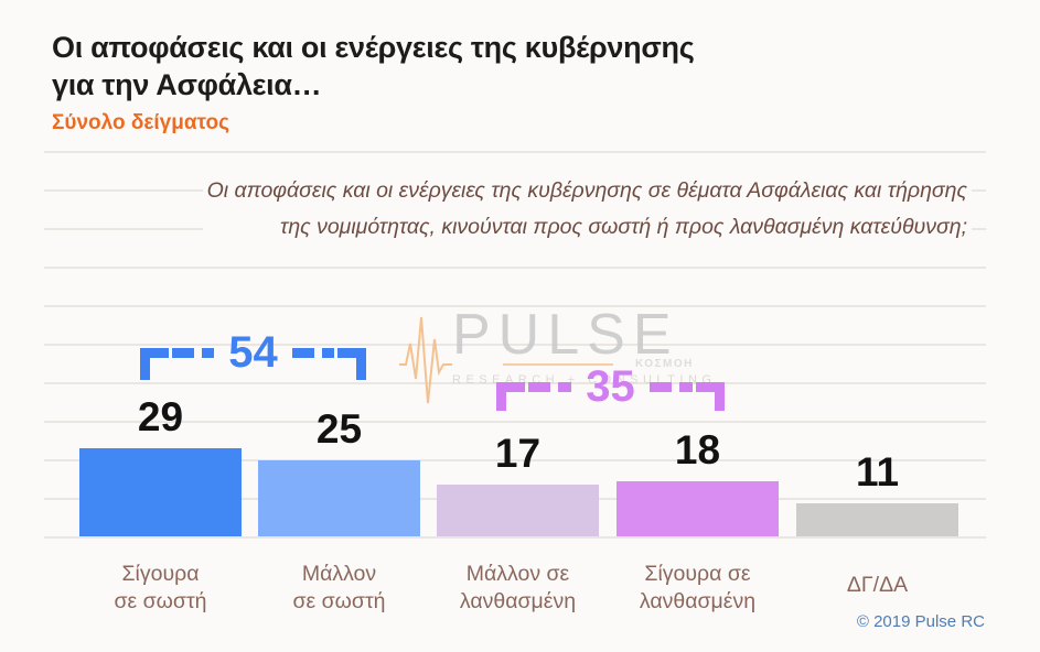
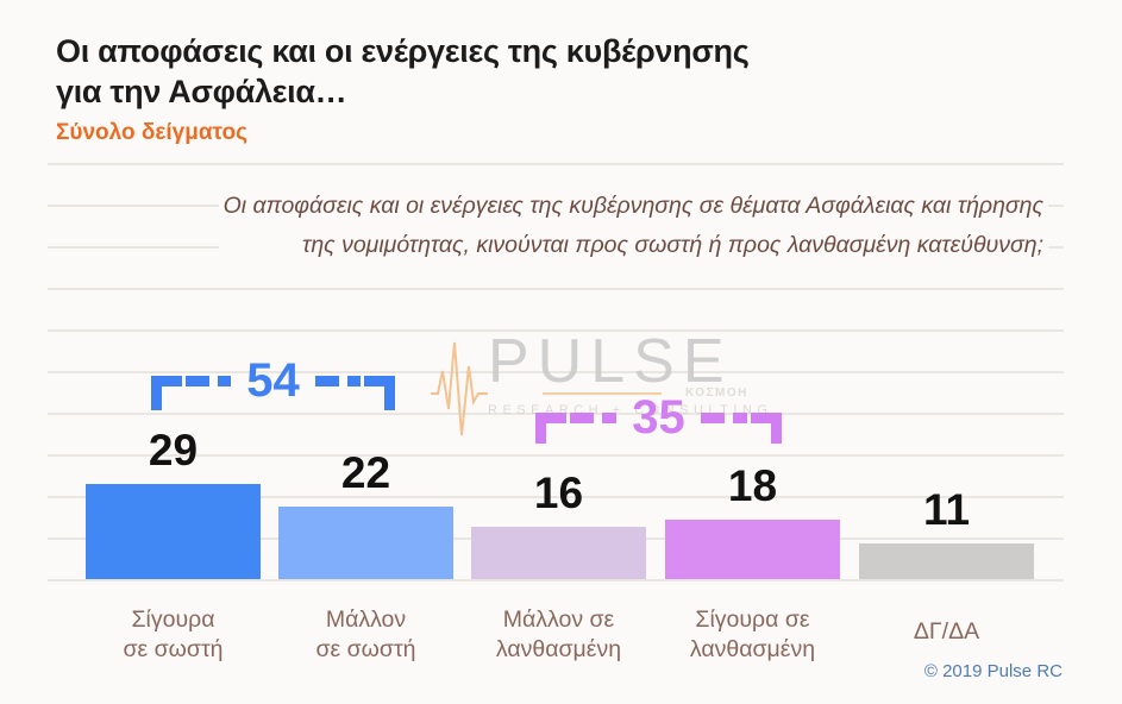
Μάλλον σε σωστή: 25 -> 22
Μάλλον σε λανθασμένη: 17 -> 16
